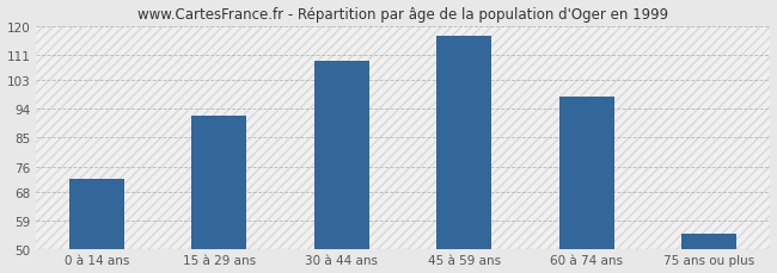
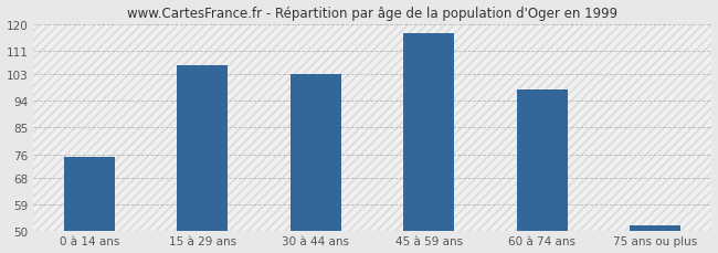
0 à 14 ans: 72 -> 75
15 à 29 ans: 92 -> 106
30 à 44 ans: 109 -> 103
75 ans ou plus: 55 -> 52
